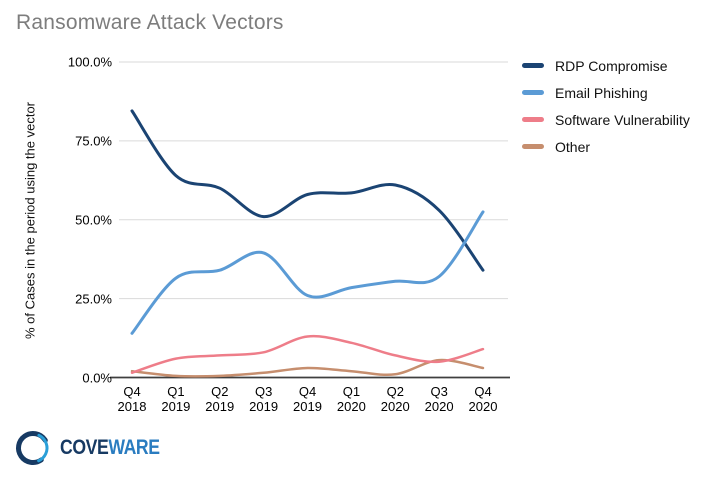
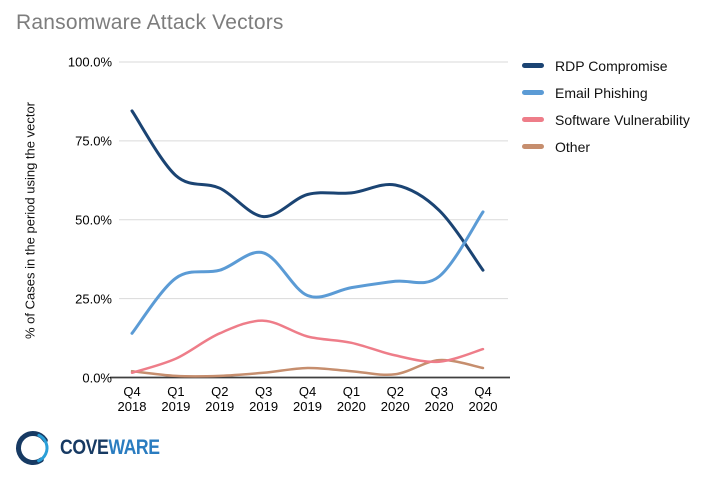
Software Vulnerability/Q2 2019: 7% -> 14%
Software Vulnerability/Q3 2019: 8% -> 18%
